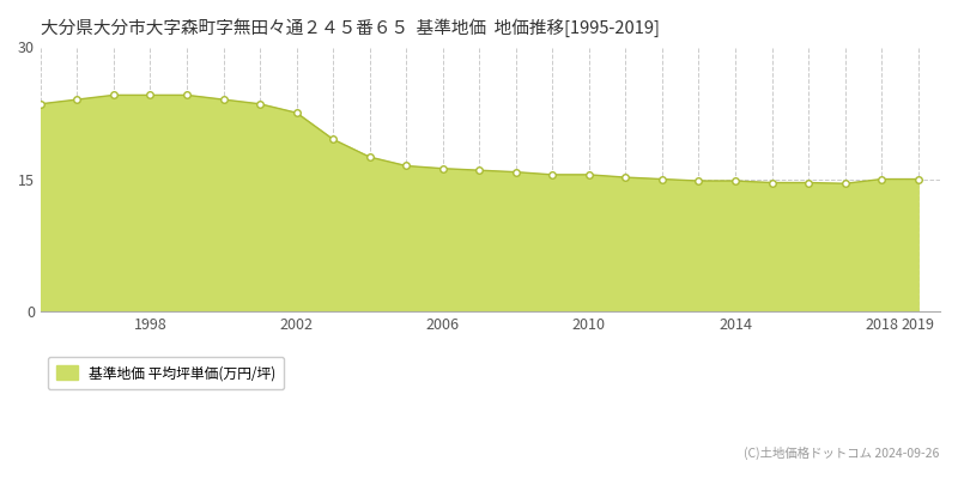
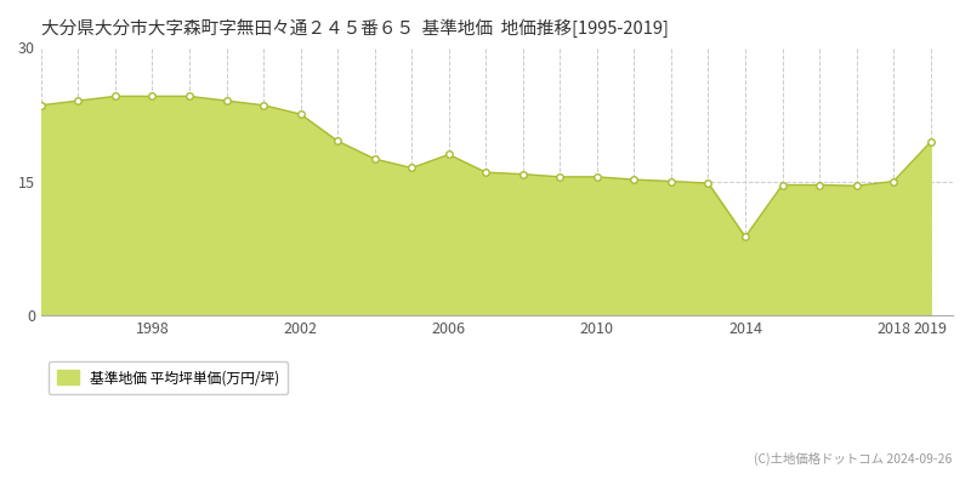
2006: 16.2 -> 18.0
2014: 14.8 -> 8.8
2019: 15.0 -> 19.4
